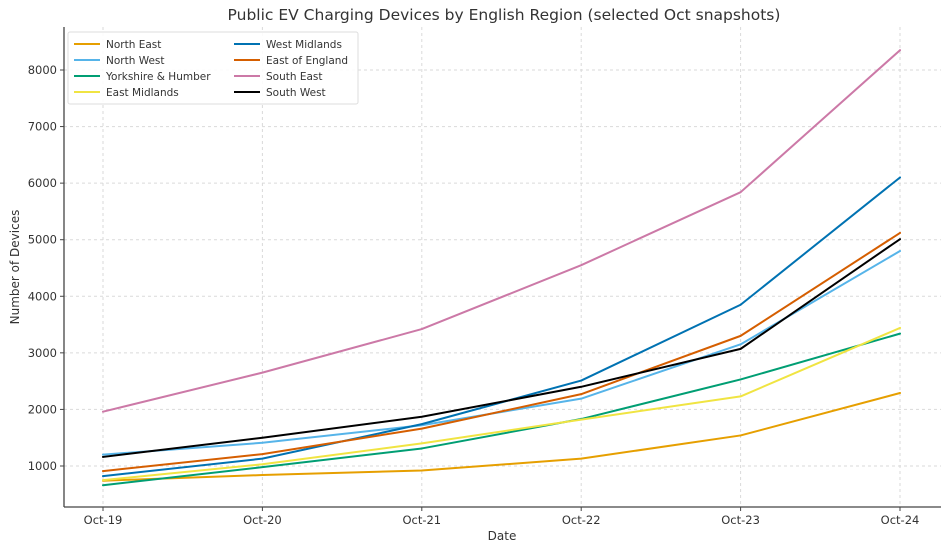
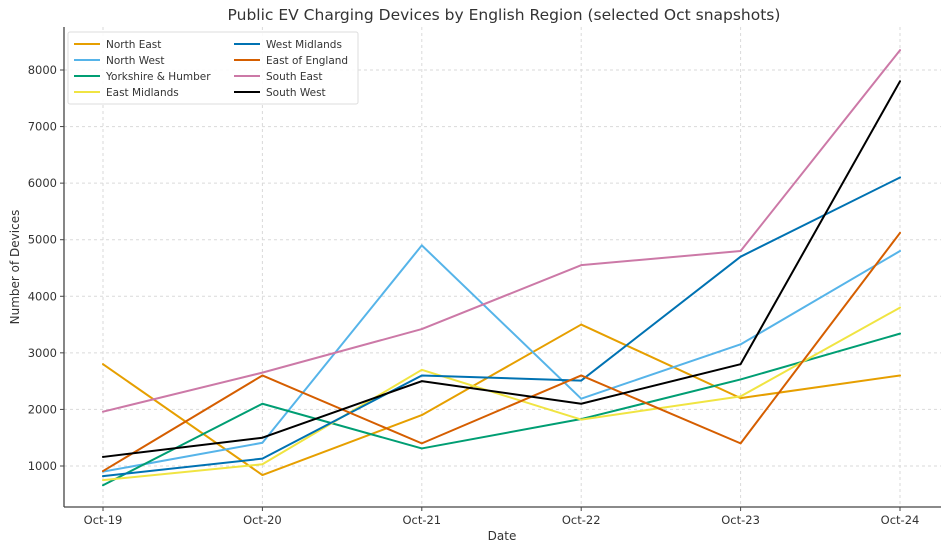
North East/Oct-19: 700 -> 2800
North West/Oct-19: 1200 -> 900
Yorkshire & Humber/Oct-20: 1000 -> 2100
East of England/Oct-20: 1200 -> 2600
North East/Oct-21: 900 -> 1900
North West/Oct-21: 1700 -> 4900
East Midlands/Oct-21: 1400 -> 2700
West Midlands/Oct-21: 1700 -> 2600
East of England/Oct-21: 1700 -> 1400
South West/Oct-21: 1900 -> 2500
North East/Oct-22: 1100 -> 3500
East of England/Oct-22: 2300 -> 2600
South West/Oct-22: 2400 -> 2100
North East/Oct-23: 1500 -> 2200
West Midlands/Oct-23: 3800 -> 4700
East of England/Oct-23: 3300 -> 1400
South East/Oct-23: 5800 -> 4800
South West/Oct-23: 3100 -> 2800
North East/Oct-24: 2300 -> 2600
East Midlands/Oct-24: 3400 -> 3800
South West/Oct-24: 5000 -> 7800
